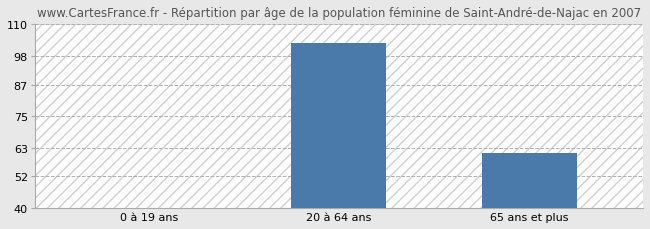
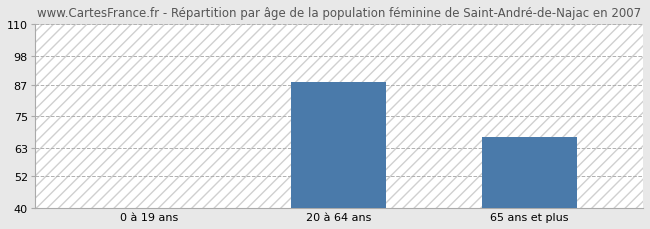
20 à 64 ans: 103 -> 88
65 ans et plus: 61 -> 67
